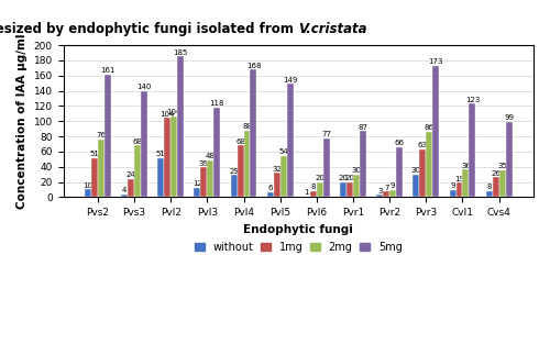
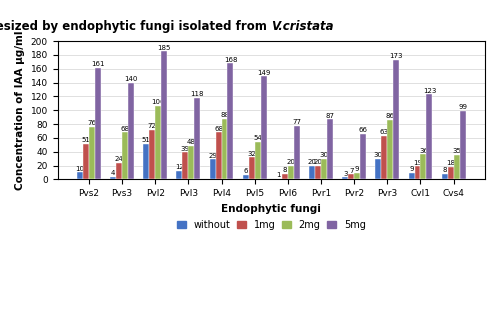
1mg/Pvl2: 104 -> 72
1mg/Cvs4: 26 -> 18
